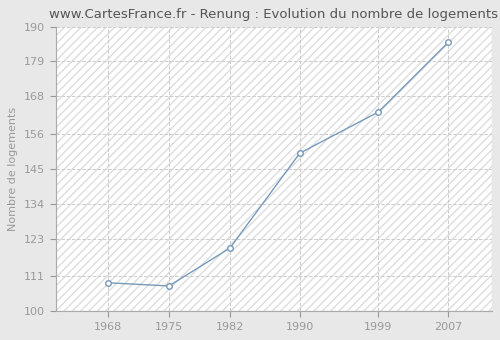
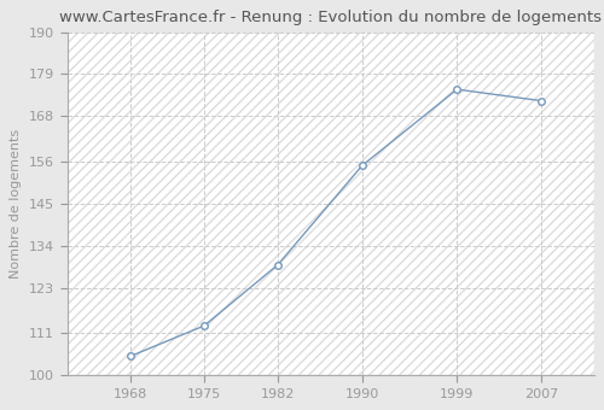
1968: 109 -> 105
1975: 108 -> 113
1982: 120 -> 129
1990: 150 -> 155
1999: 163 -> 175
2007: 185 -> 172
